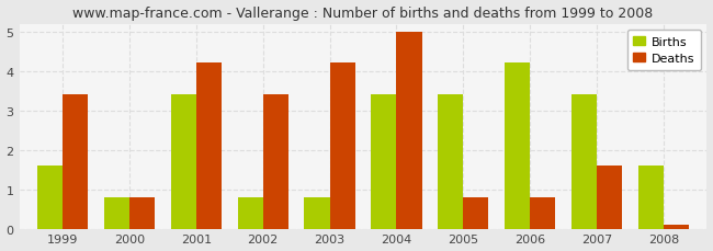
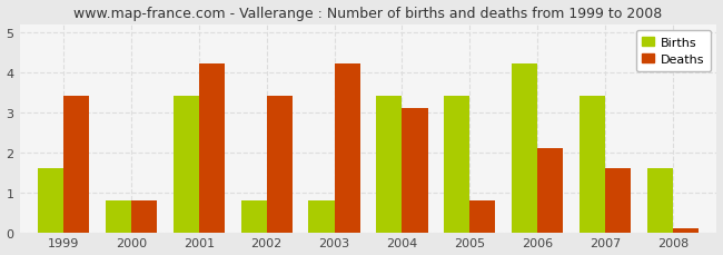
Deaths/2004: 5.0 -> 3.1
Deaths/2006: 0.8 -> 2.1
